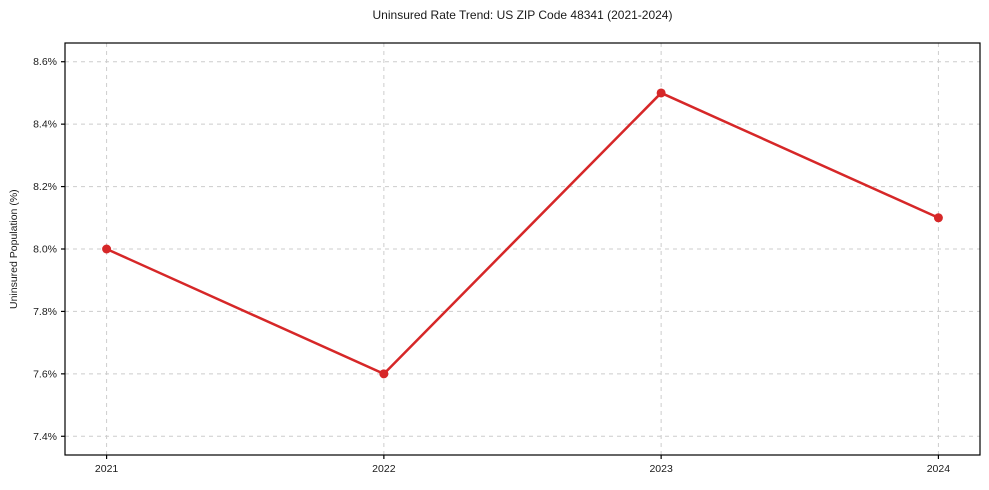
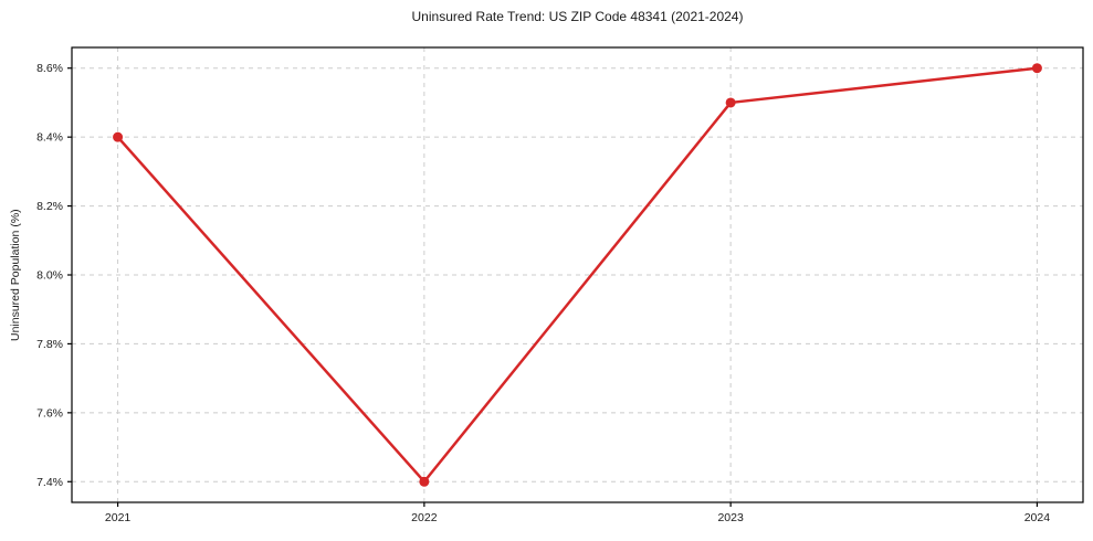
2021: 8.0% -> 8.4%
2022: 7.6% -> 7.4%
2024: 8.1% -> 8.6%
